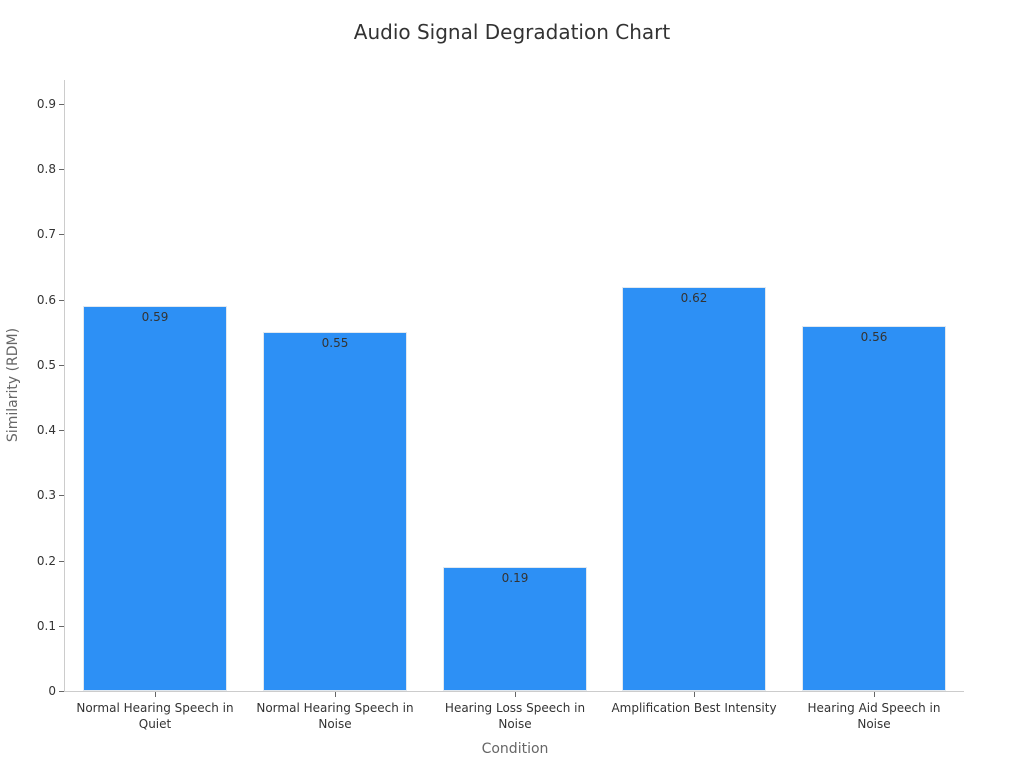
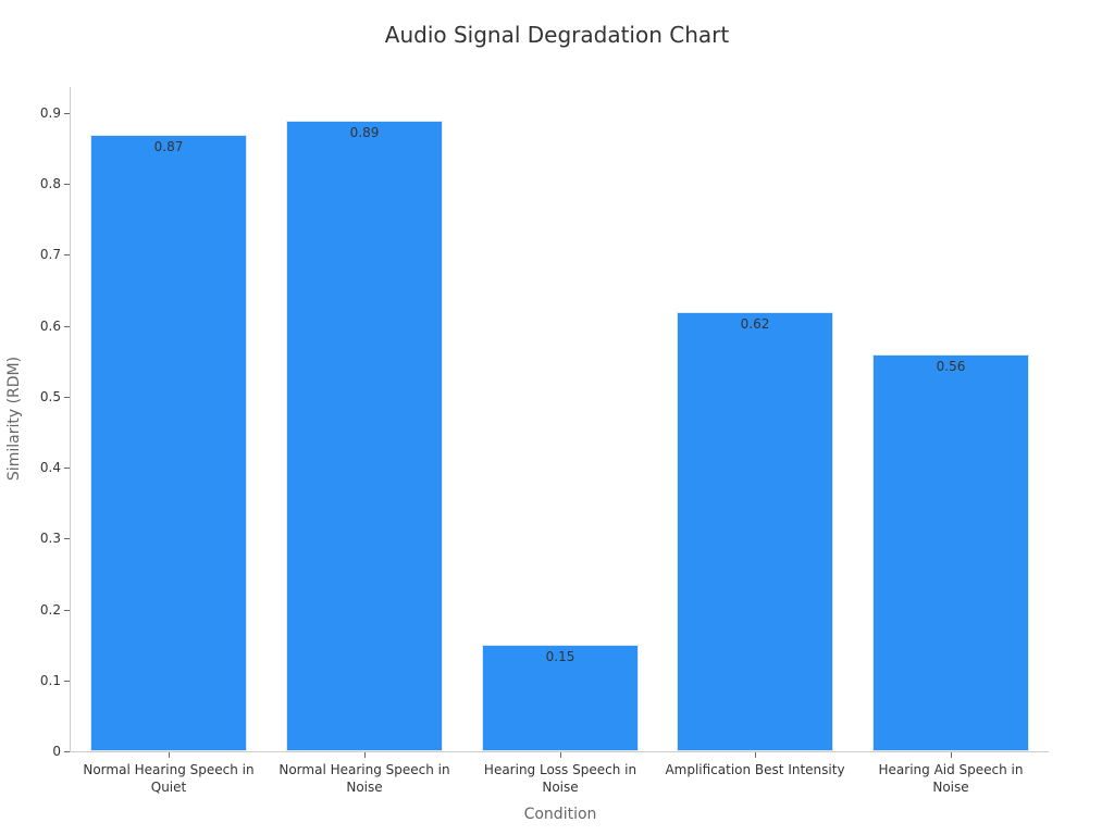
Normal Hearing Speech in Quiet: 0.59 -> 0.87
Normal Hearing Speech in Noise: 0.55 -> 0.89
Hearing Loss Speech in Noise: 0.19 -> 0.15
